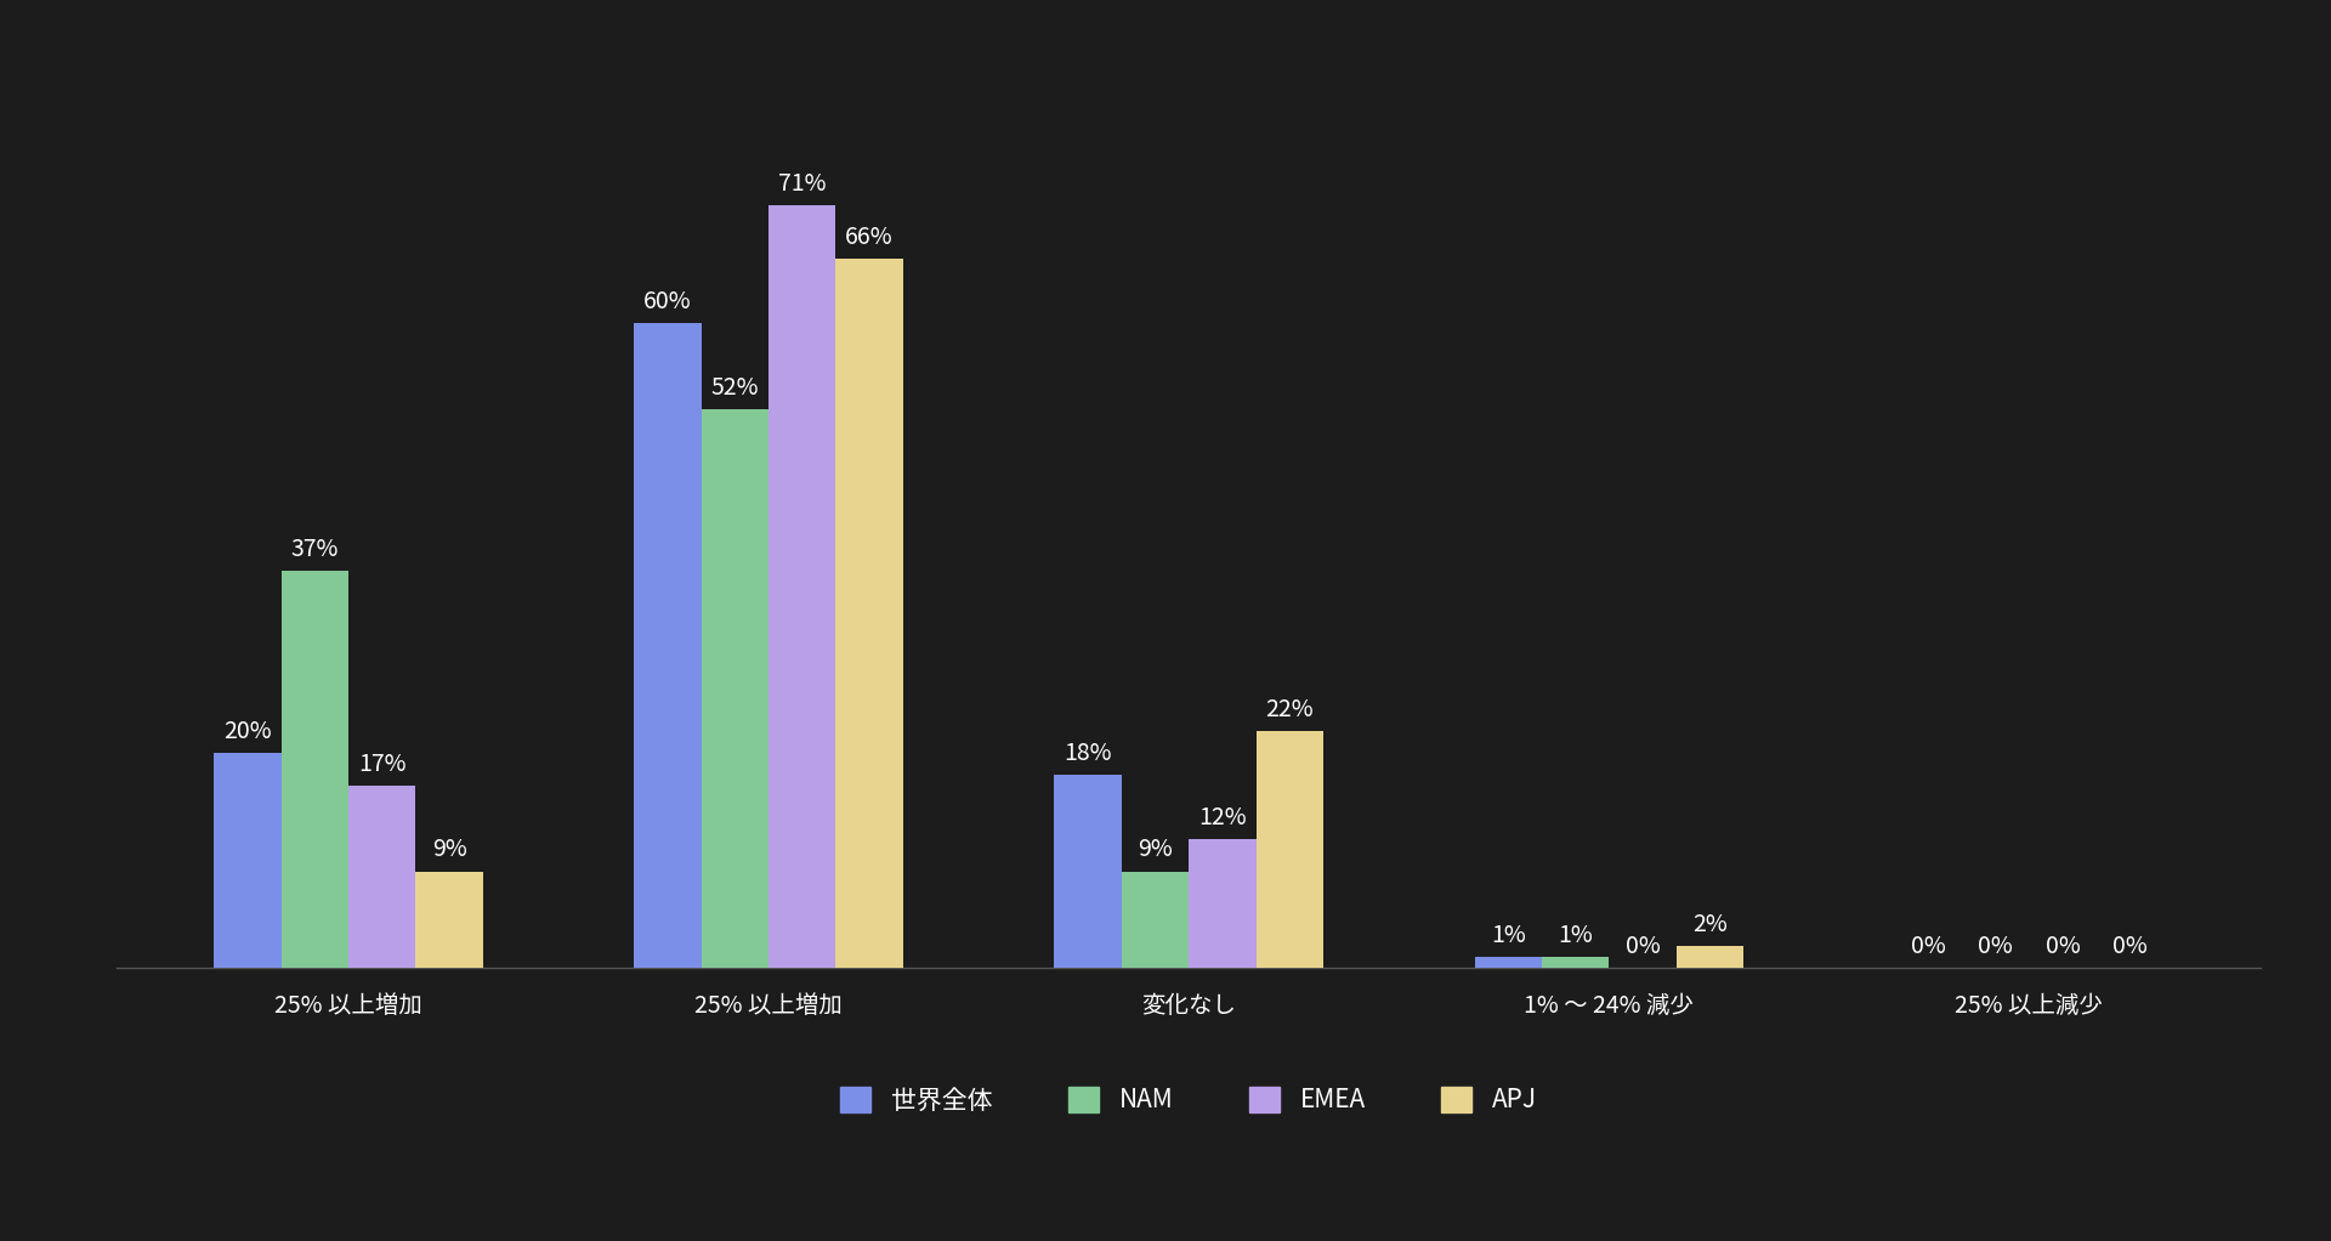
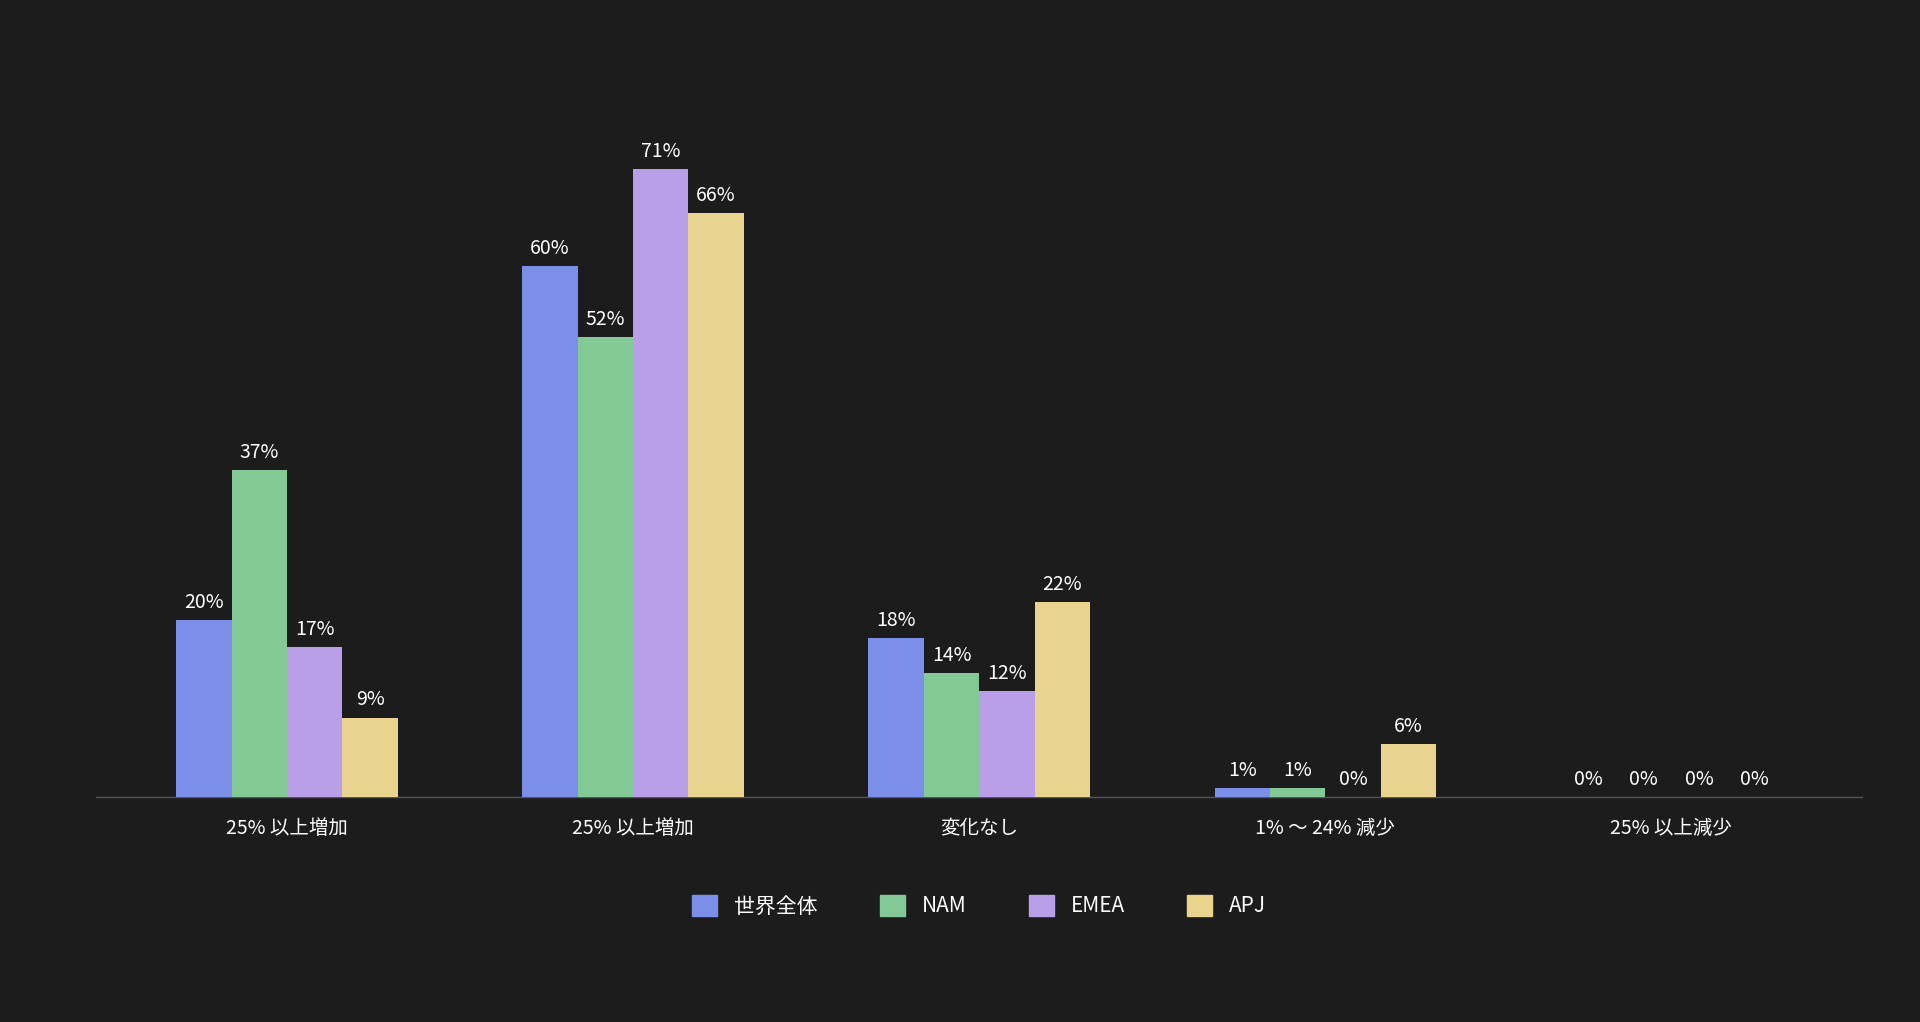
NAM/変化なし: 9% -> 14%
APJ/1% 〜 24% 減少: 2% -> 6%
